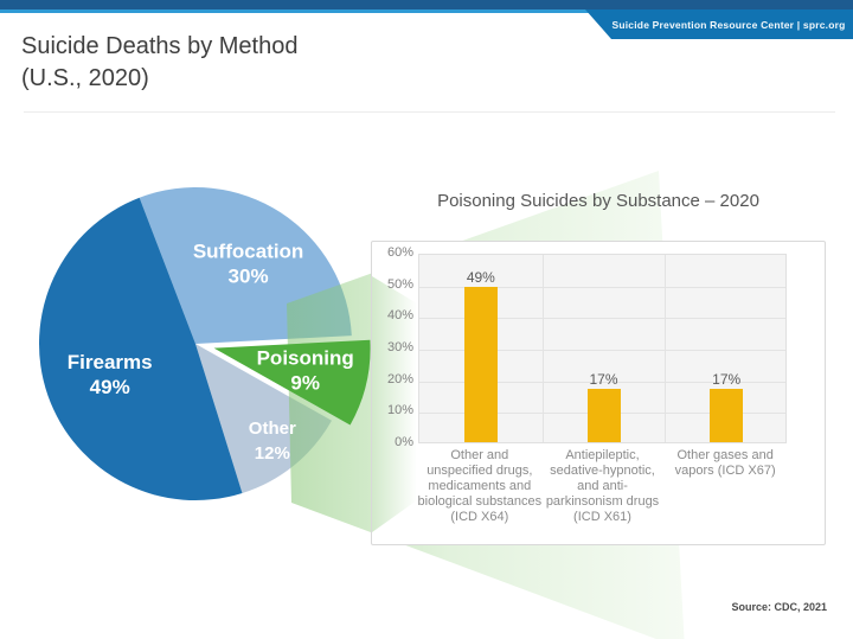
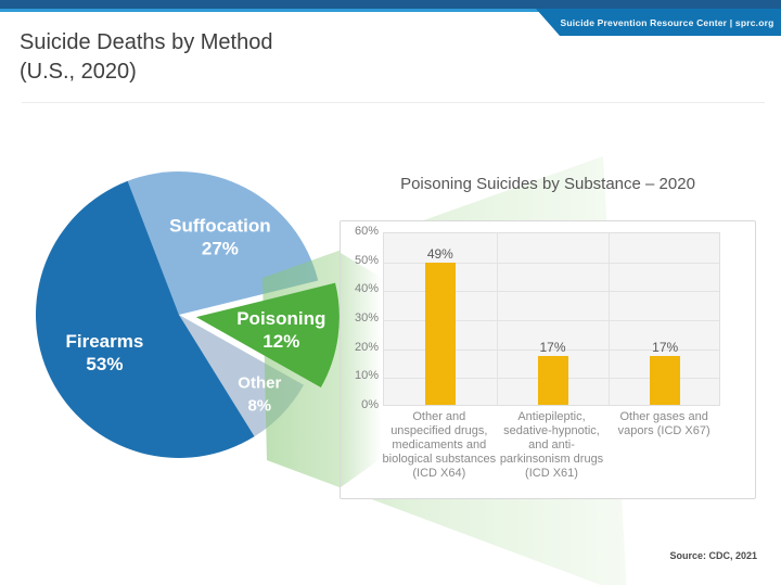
Suicide Deaths by Method (U.S., 2020)/Suffocation: 30% -> 27%
Suicide Deaths by Method (U.S., 2020)/Poisoning: 9% -> 12%
Suicide Deaths by Method (U.S., 2020)/Other: 12% -> 8%
Suicide Deaths by Method (U.S., 2020)/Firearms: 49% -> 53%
